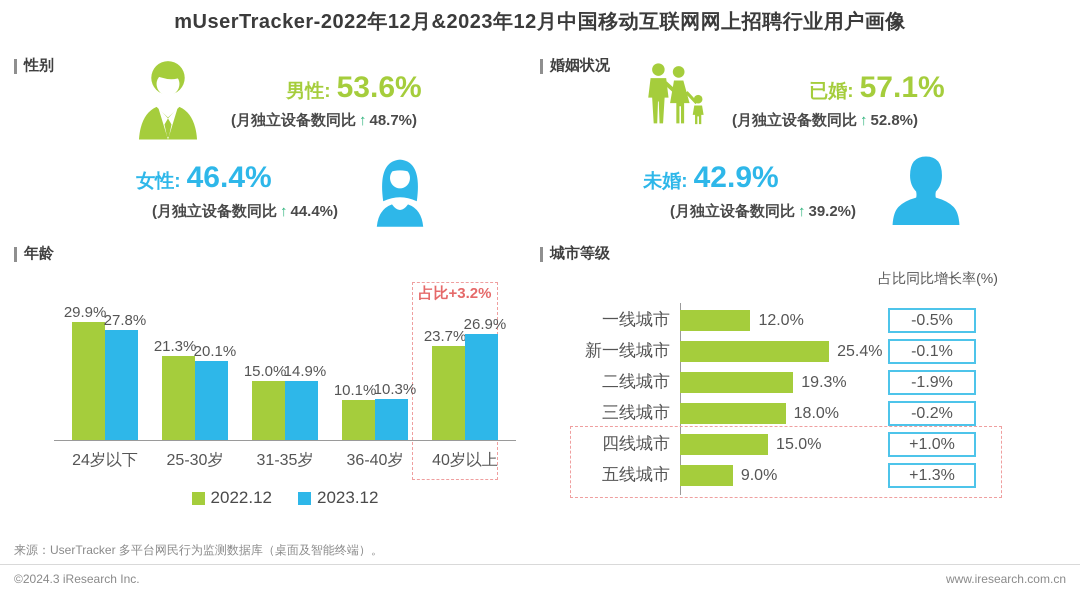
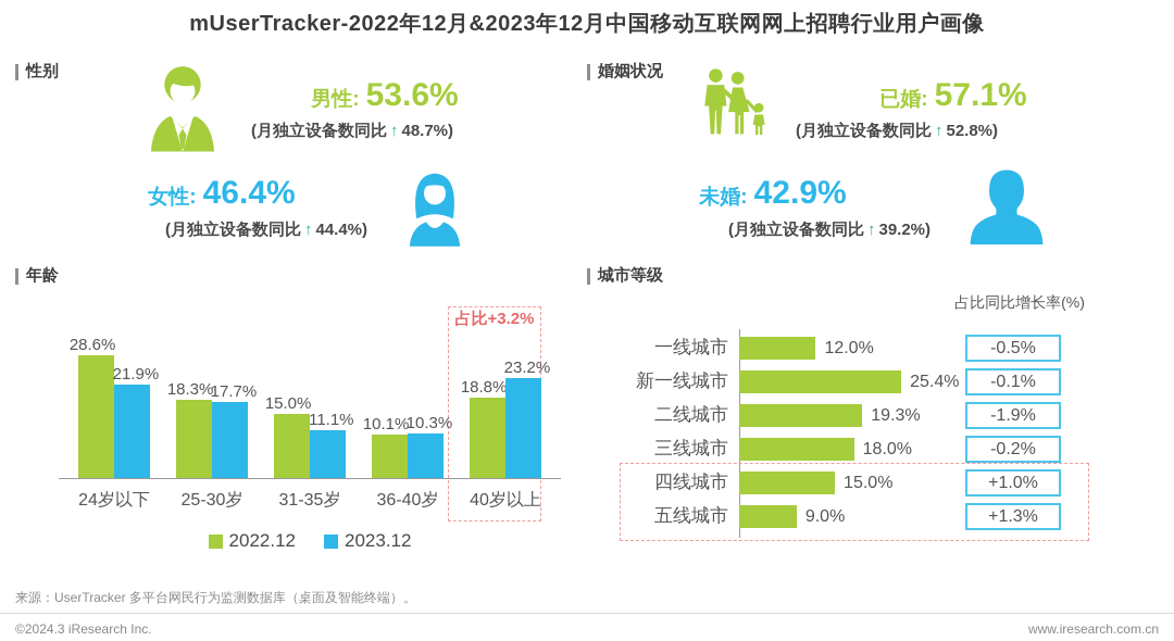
年龄/2022.12/24岁以下: 29.9% -> 28.6%
年龄/2023.12/24岁以下: 27.8% -> 21.9%
年龄/2022.12/25-30岁: 21.3% -> 18.3%
年龄/2023.12/25-30岁: 20.1% -> 17.7%
年龄/2023.12/31-35岁: 14.9% -> 11.1%
年龄/2022.12/40岁以上: 23.7% -> 18.8%
年龄/2023.12/40岁以上: 26.9% -> 23.2%
